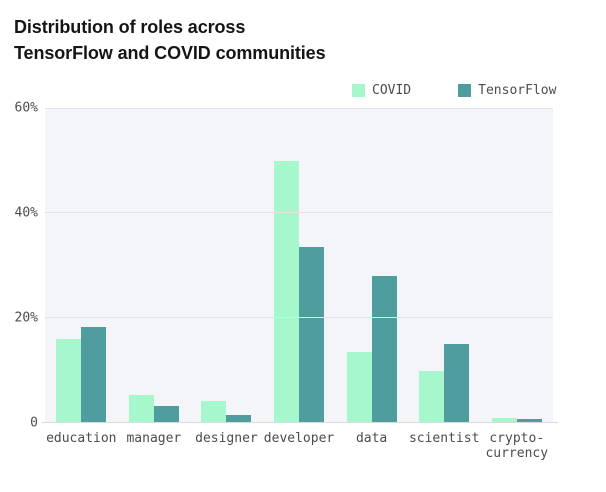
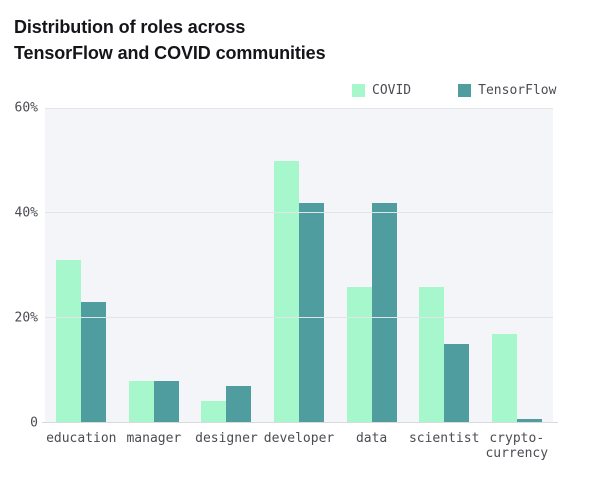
COVID/education: 16% -> 31%
TensorFlow/education: 18% -> 23%
COVID/manager: 5% -> 8%
TensorFlow/manager: 3% -> 8%
TensorFlow/designer: 2% -> 7%
TensorFlow/developer: 34% -> 42%
COVID/data: 14% -> 26%
TensorFlow/data: 28% -> 42%
COVID/scientist: 10% -> 26%
COVID/crypto-currency: 1% -> 17%
